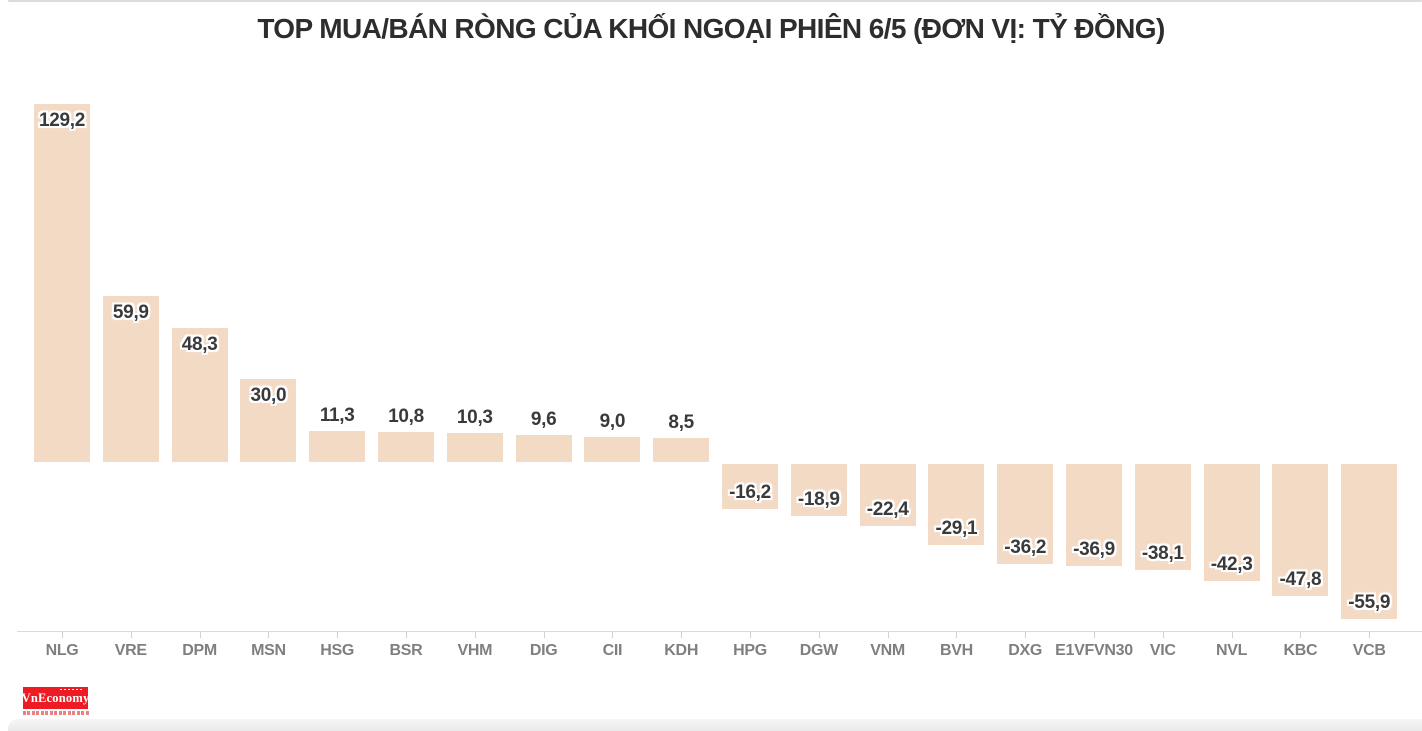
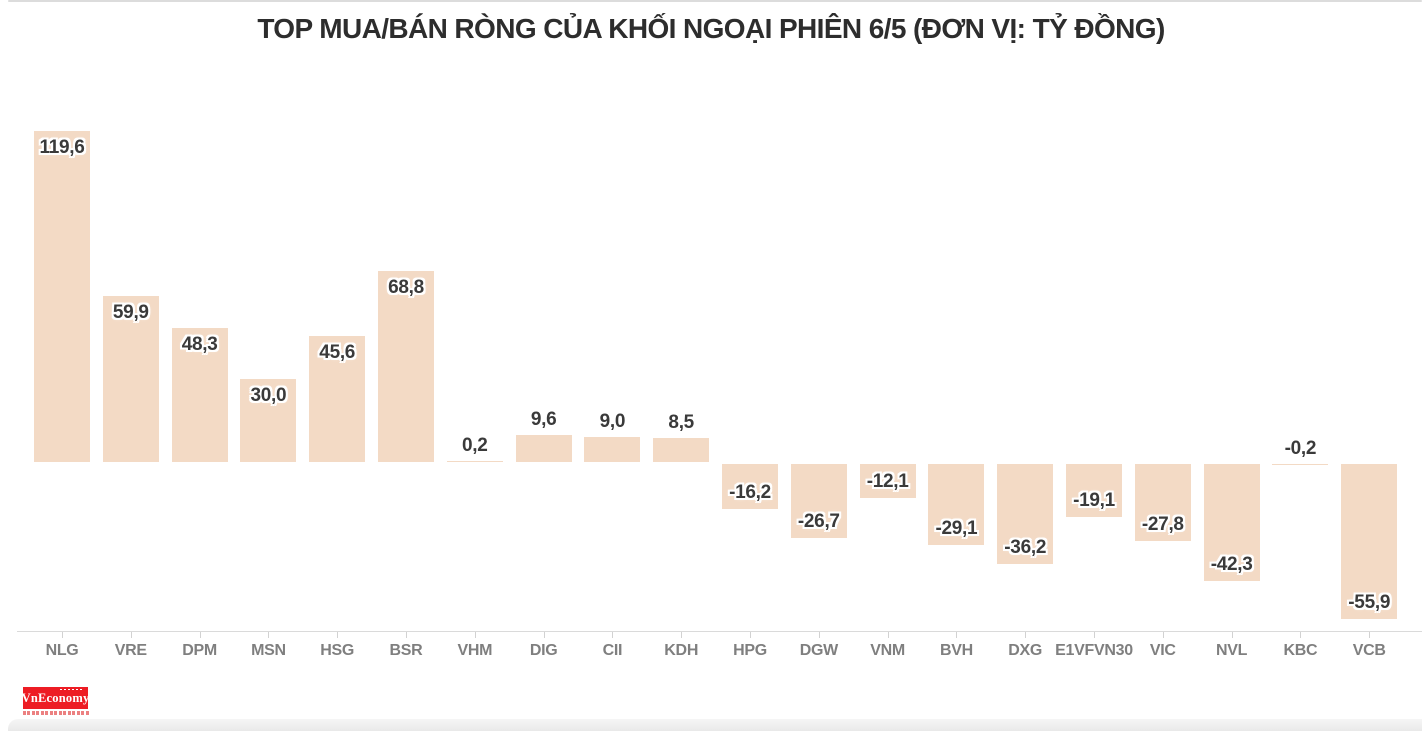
NLG: 129,2 -> 119,6
HSG: 11,3 -> 45,6
BSR: 10,8 -> 68,8
VHM: 10,3 -> 0,2
DGW: -18,9 -> -26,7
VNM: -22,4 -> -12,1
E1VFVN30: -36,9 -> -19,1
VIC: -38,1 -> -27,8
KBC: -47,8 -> -0,2
